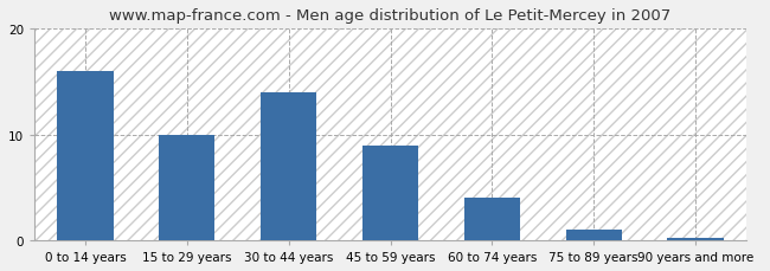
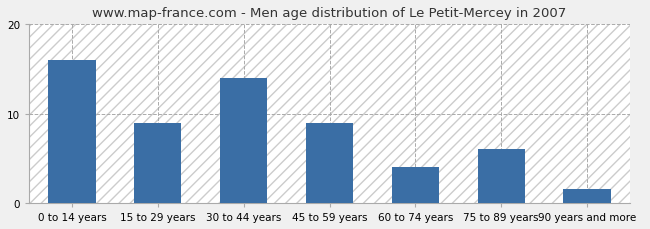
15 to 29 years: 10.0 -> 9.0
75 to 89 years: 1.0 -> 6.0
90 years and more: 0.2 -> 1.6
